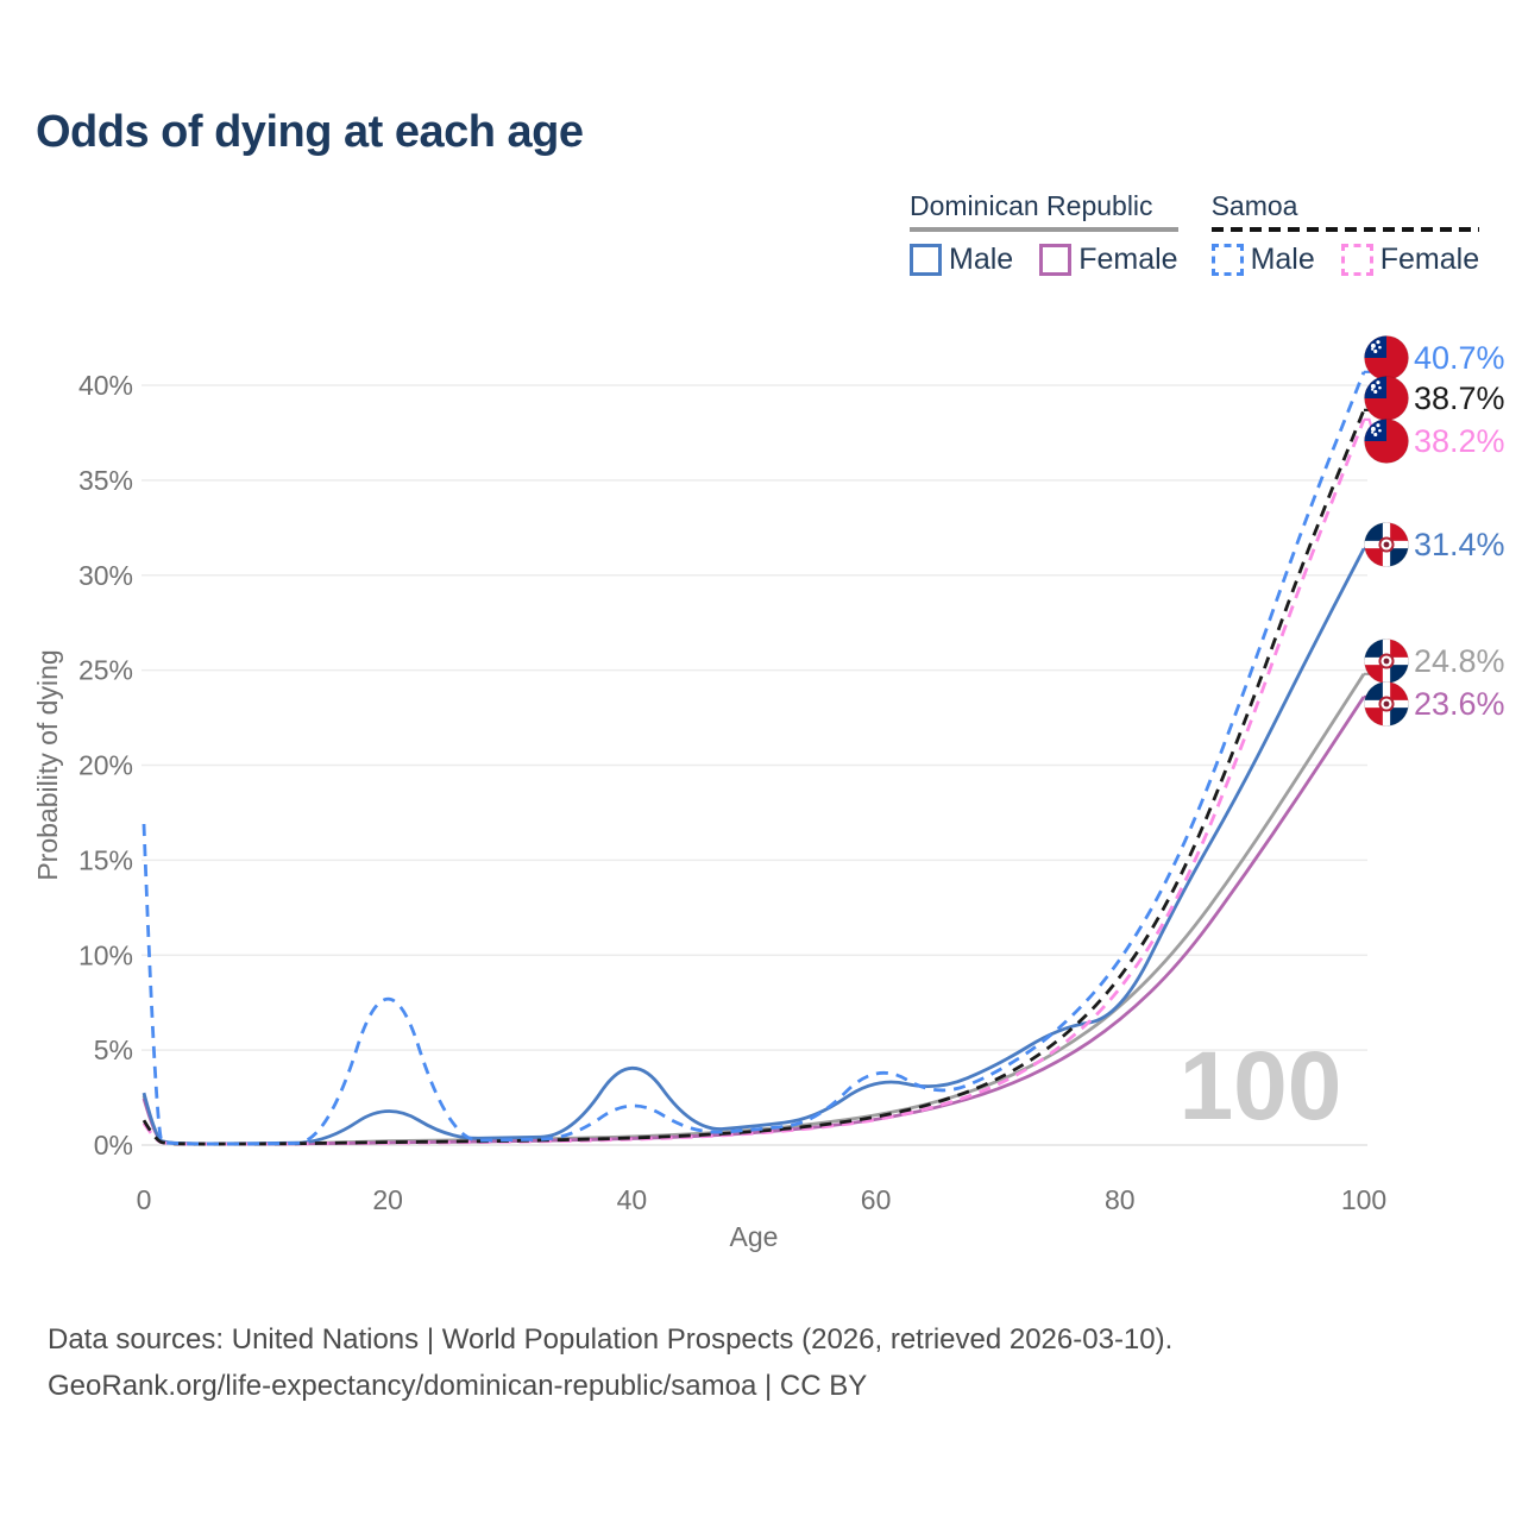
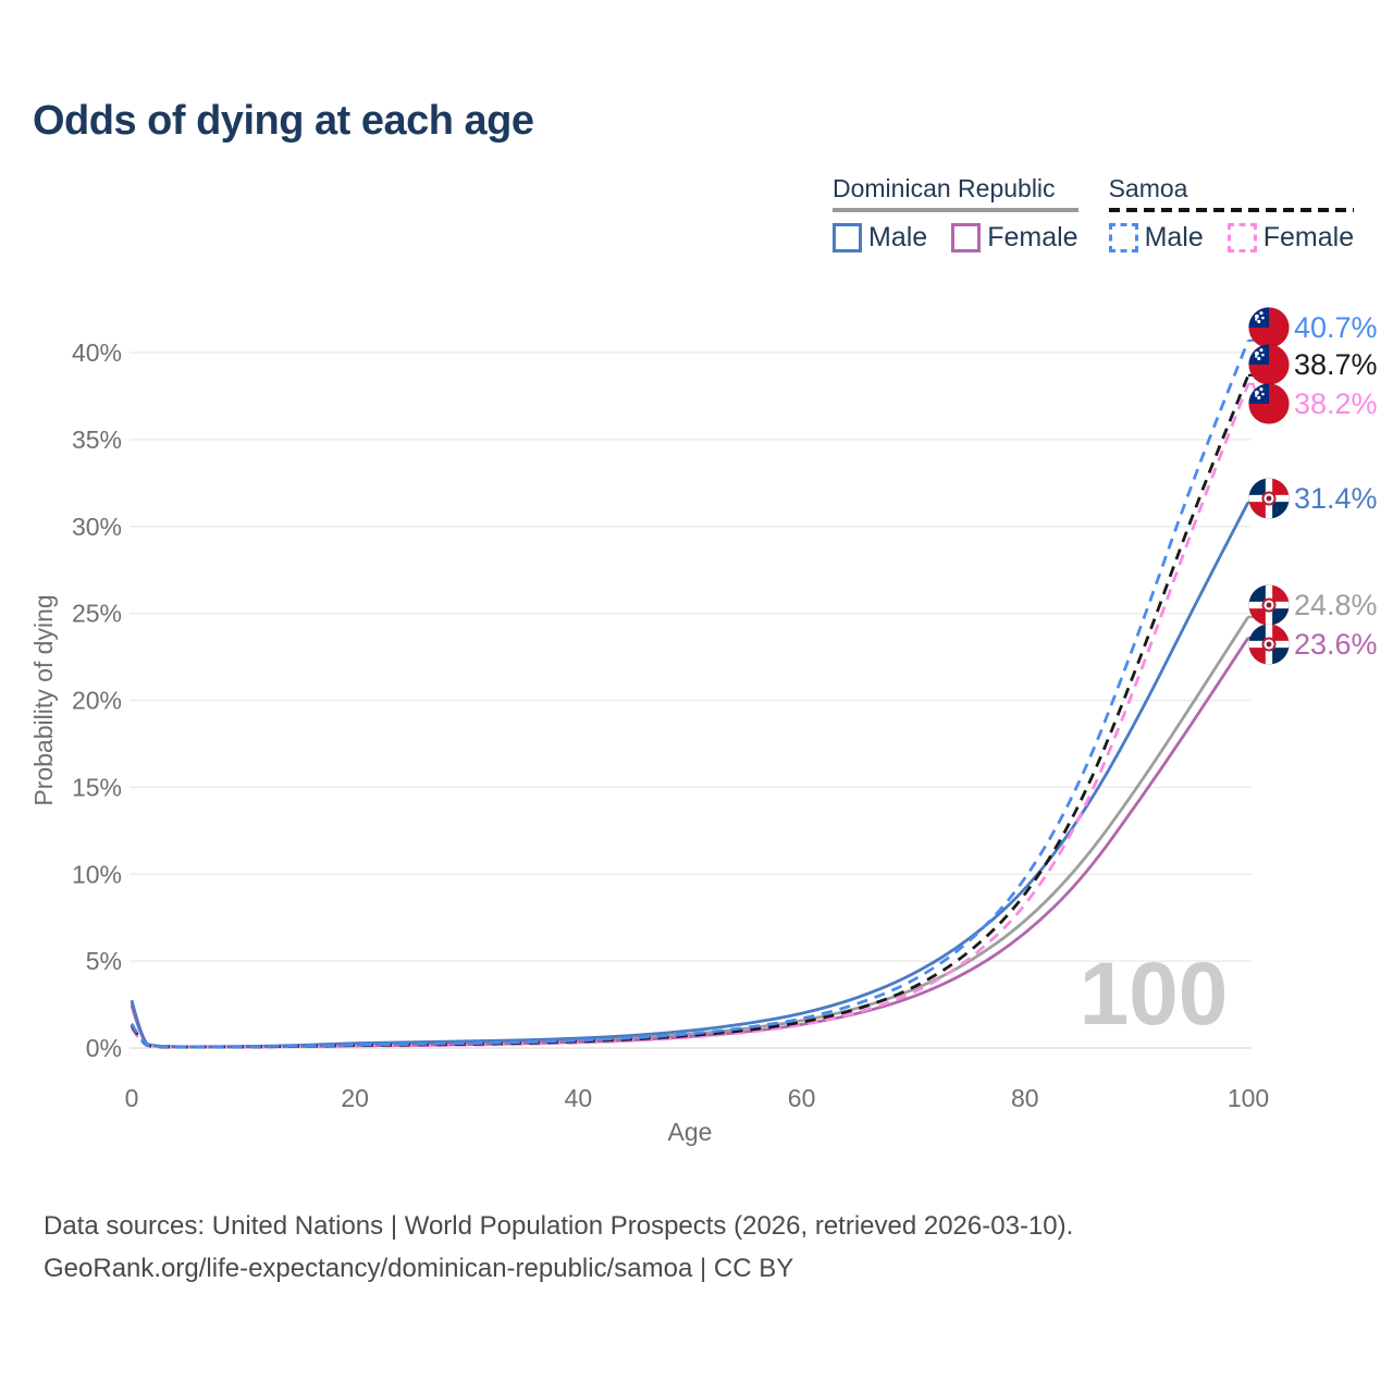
Samoa Male/0: 16.9% -> 1.4%
Samoa Male/20: 10.2% -> 0.2%
Dominican Republic Male/20: 2.3% -> 0.3%
Samoa Male/40: 2.6% -> 0.4%
Dominican Republic Male/40: 5.2% -> 0.6%
Samoa Male/60: 4.4% -> 1.6%
Dominican Republic Male/60: 3.6% -> 1.9%
Dominican Republic Male/80: 6.7% -> 9.0%
